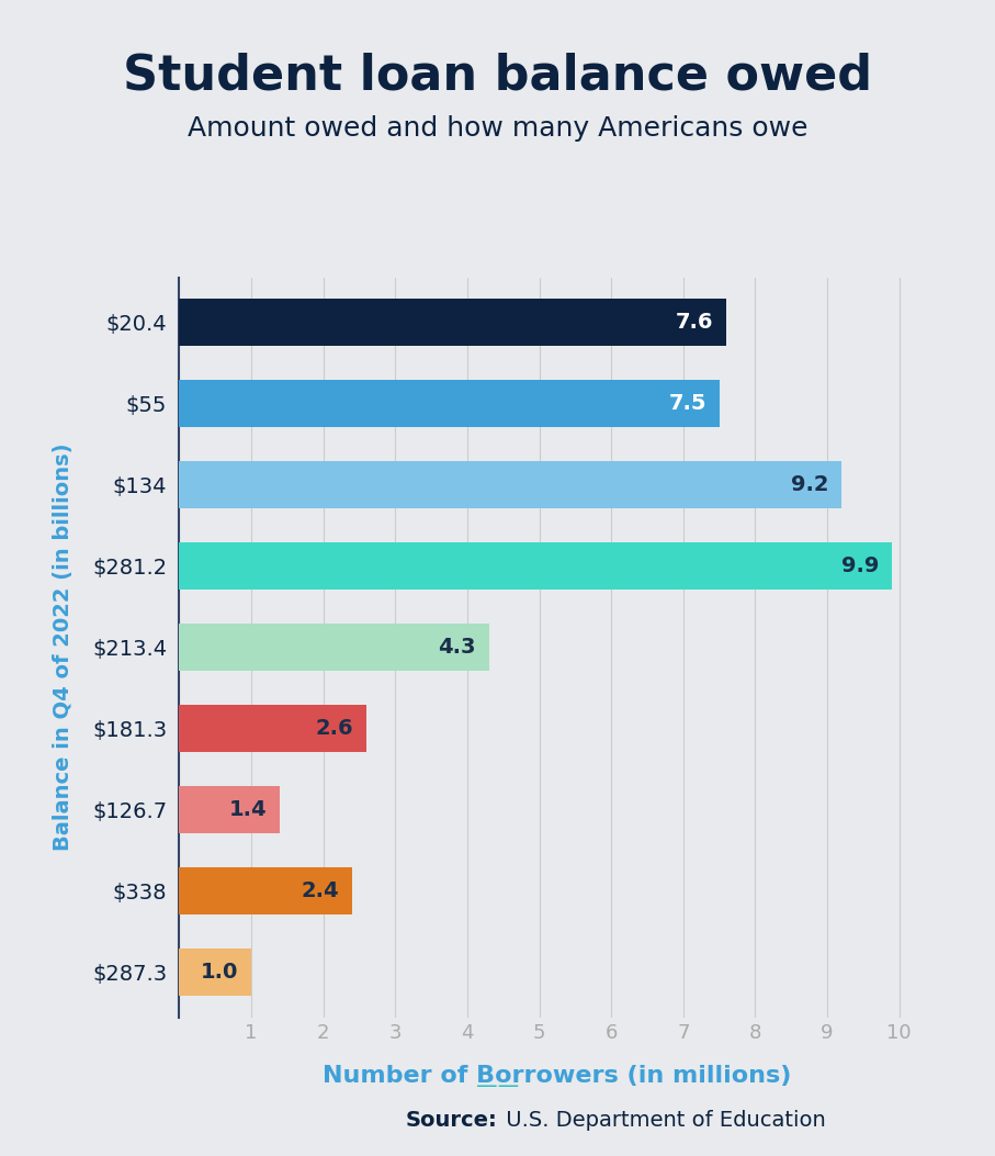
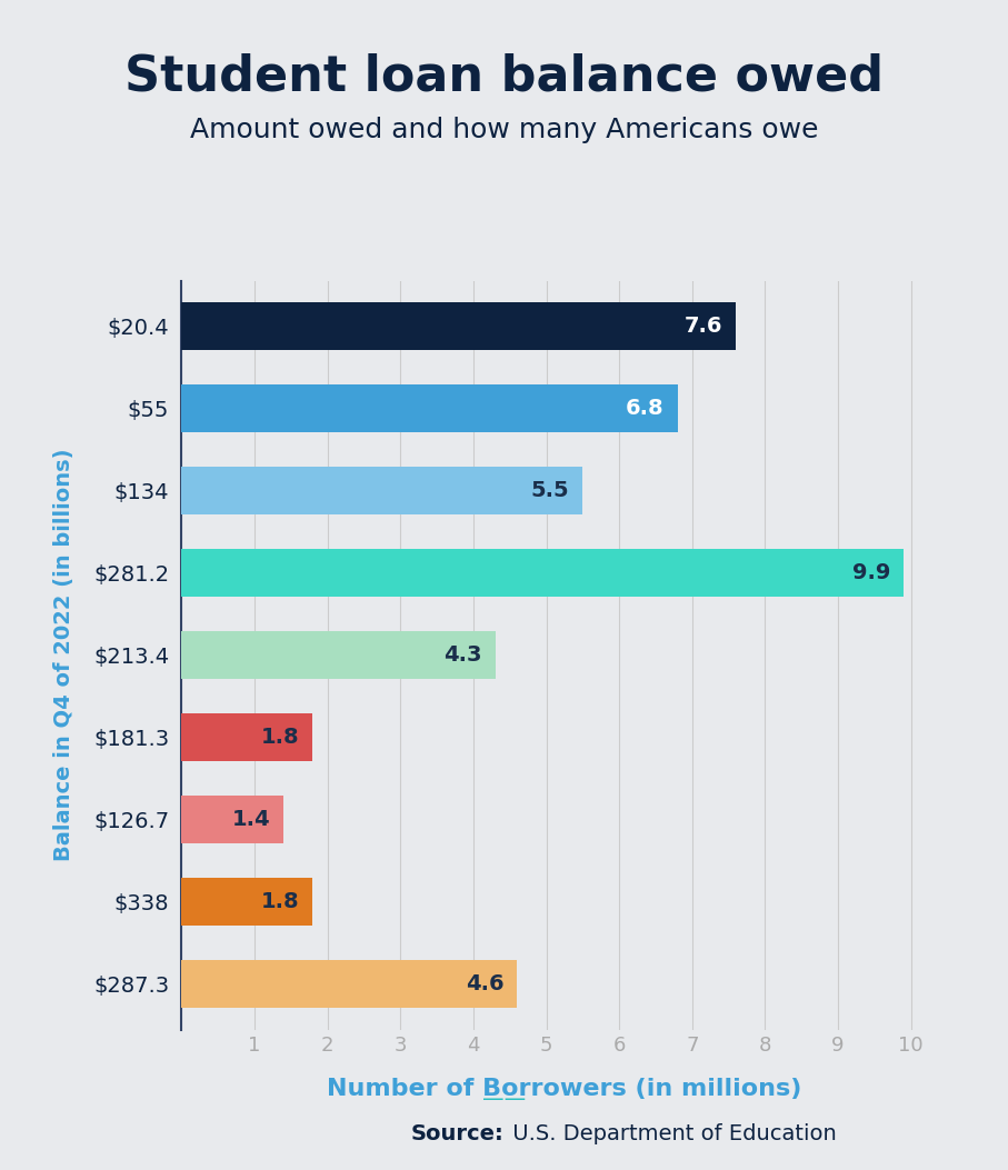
$55: 7.5 -> 6.8
$134: 9.2 -> 5.5
$181.3: 2.6 -> 1.8
$338: 2.4 -> 1.8
$287.3: 1.0 -> 4.6
